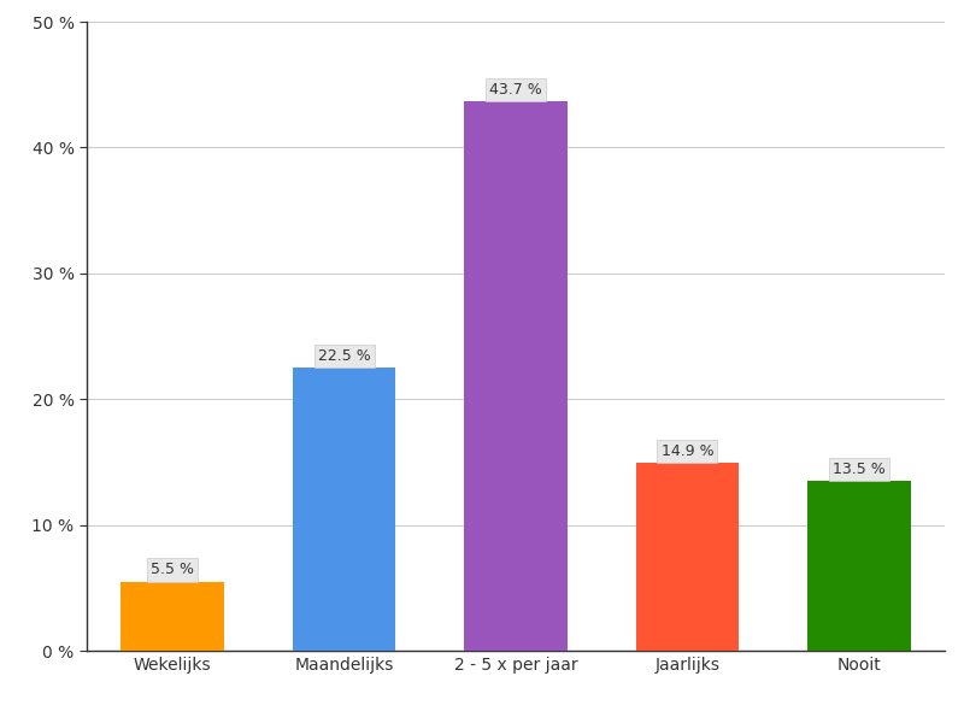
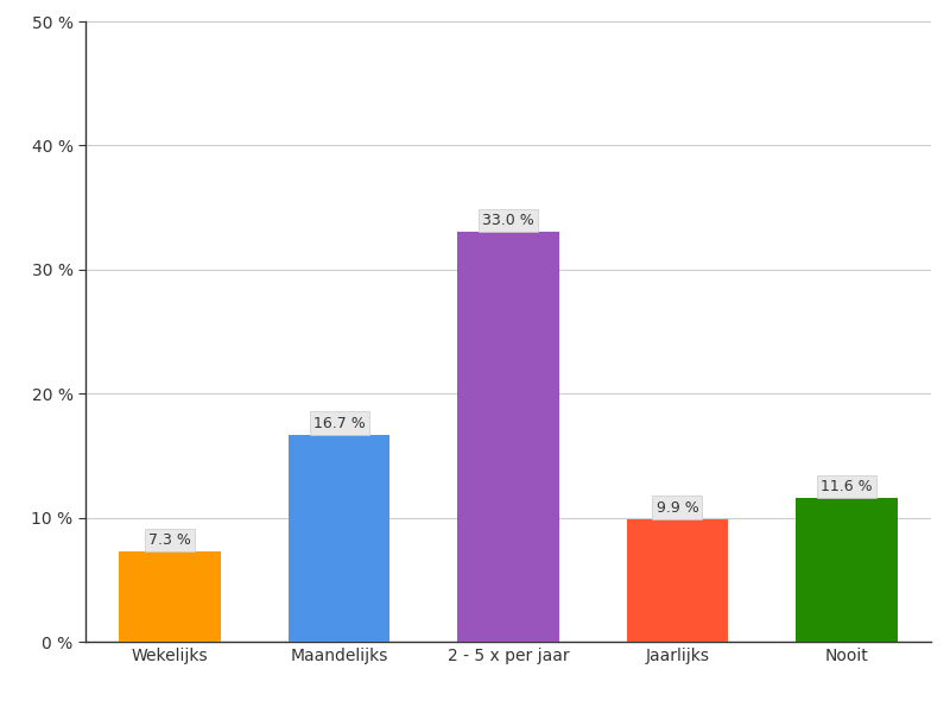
Wekelijks: 5.5 -> 7.3
Maandelijks: 22.5 -> 16.7
2 - 5 x per jaar: 43.7 -> 33.0
Jaarlijks: 14.9 -> 9.9
Nooit: 13.5 -> 11.6
